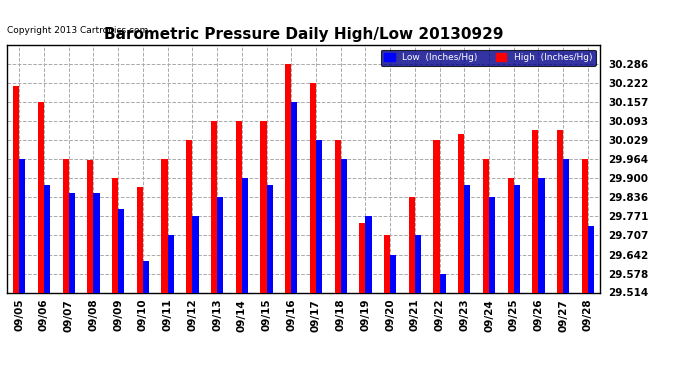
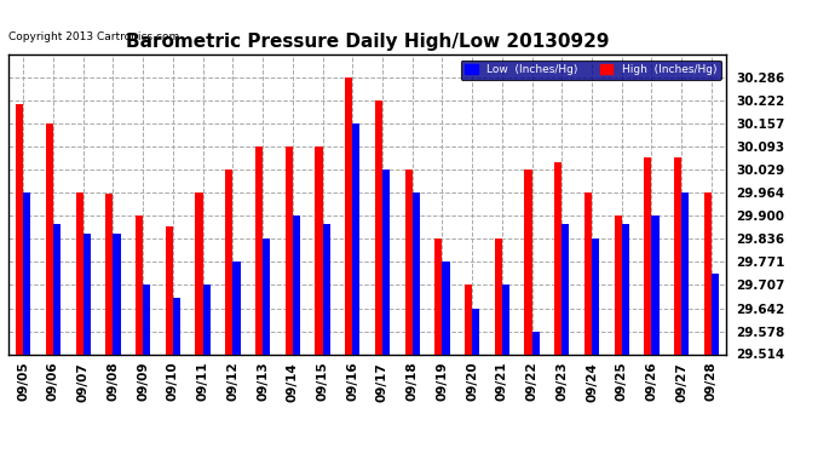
Low (Inches/Hg)/09/09: 29.795 -> 29.707
Low (Inches/Hg)/09/10: 29.620 -> 29.671
High (Inches/Hg)/09/19: 29.750 -> 29.836
